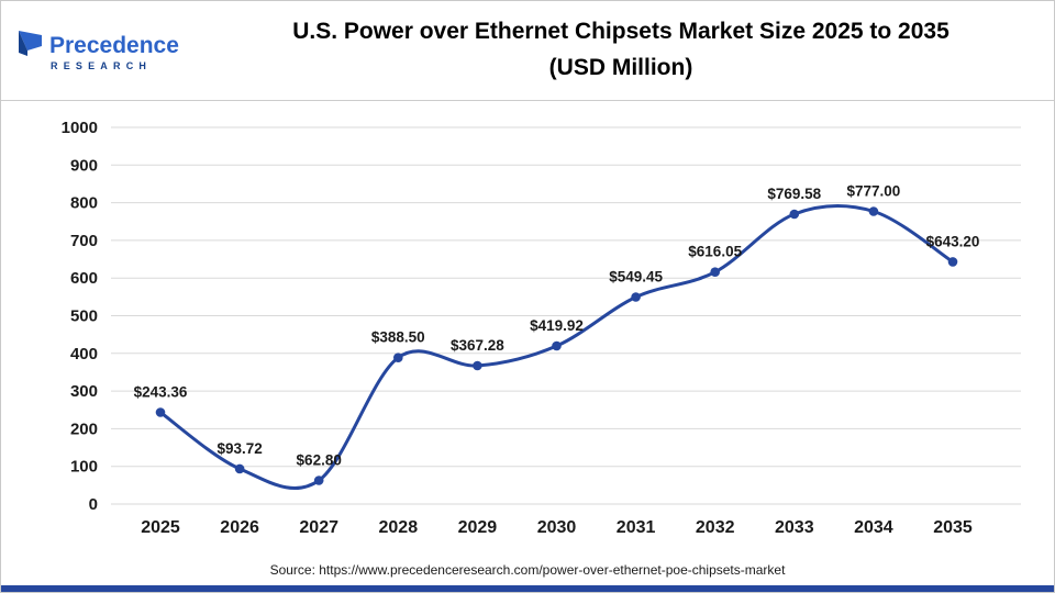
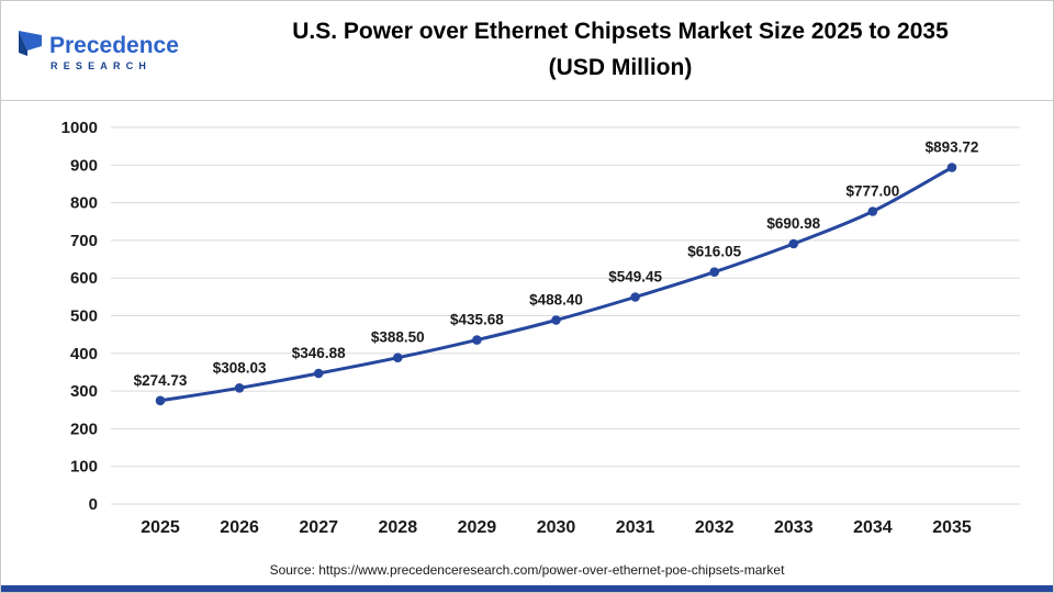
2025: $243.36 -> $274.73
2026: $93.72 -> $308.03
2027: $62.80 -> $346.88
2029: $367.28 -> $435.68
2030: $419.92 -> $488.40
2033: $769.58 -> $690.98
2035: $643.20 -> $893.72
